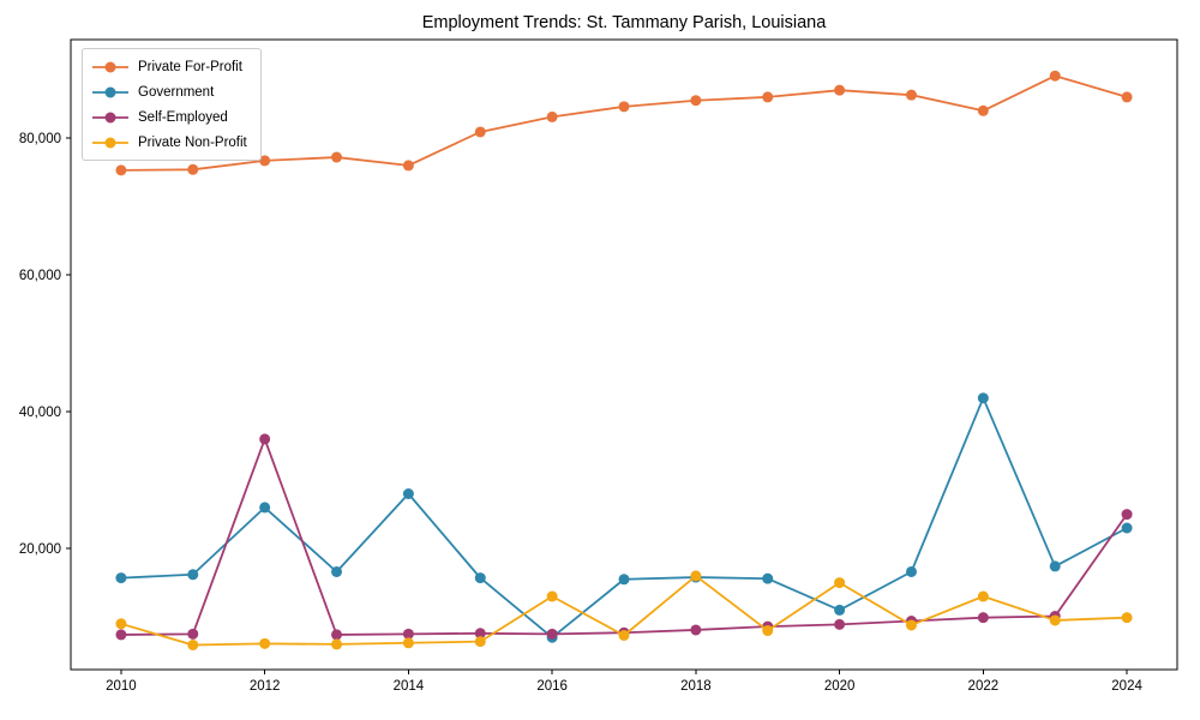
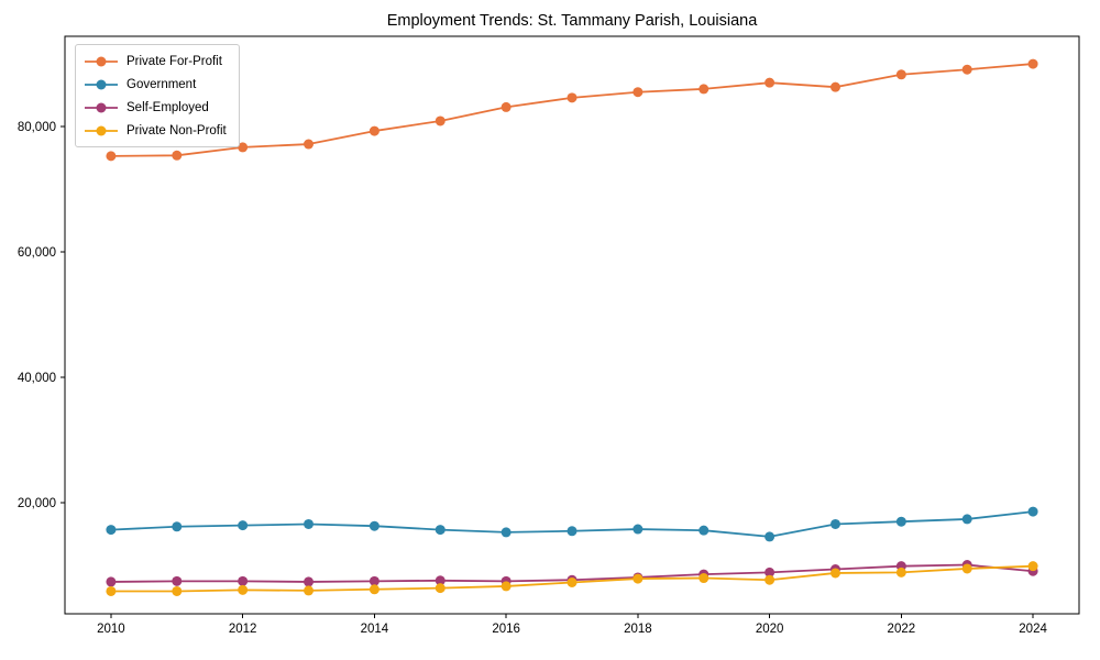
Private Non-Profit/2010: 9000 -> 6000
Government/2012: 26000 -> 16000
Self-Employed/2012: 36000 -> 8000
Private For-Profit/2014: 76000 -> 79000
Government/2014: 28000 -> 16000
Government/2016: 7000 -> 15000
Private Non-Profit/2016: 13000 -> 7000
Private Non-Profit/2018: 16000 -> 8000
Government/2020: 11000 -> 15000
Private Non-Profit/2020: 15000 -> 8000
Private For-Profit/2022: 84000 -> 88000
Government/2022: 42000 -> 17000
Private Non-Profit/2022: 13000 -> 9000
Private For-Profit/2024: 86000 -> 90000
Government/2024: 23000 -> 19000
Self-Employed/2024: 25000 -> 9000
